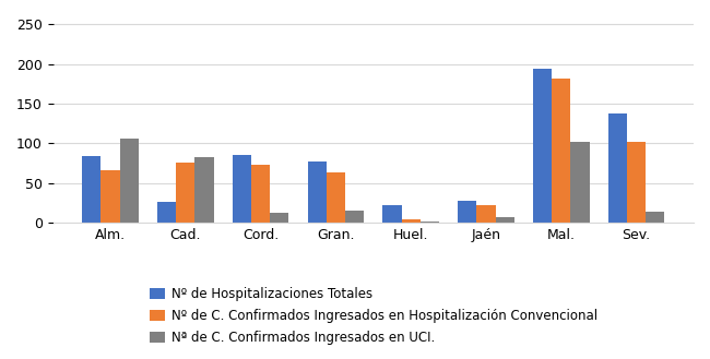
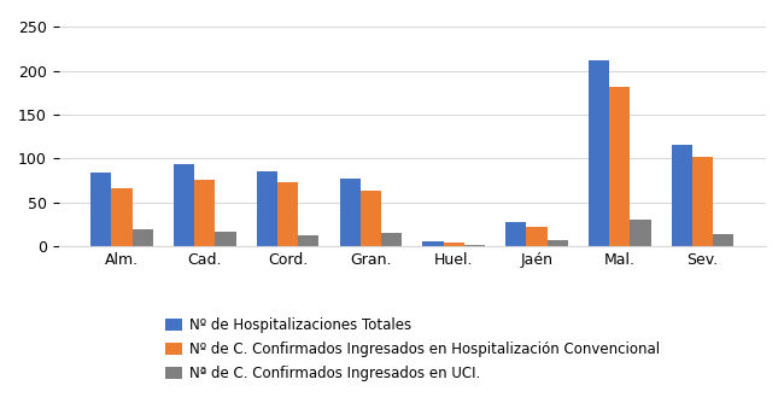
Nª de C. Confirmados Ingresados en UCI./Alm.: 106 -> 19
Nº de Hospitalizaciones Totales/Cad.: 26 -> 94
Nª de C. Confirmados Ingresados en UCI./Cad.: 82 -> 17
Nº de Hospitalizaciones Totales/Huel.: 22 -> 5
Nº de Hospitalizaciones Totales/Mal.: 194 -> 212
Nª de C. Confirmados Ingresados en UCI./Mal.: 102 -> 30
Nº de Hospitalizaciones Totales/Sev.: 138 -> 116
